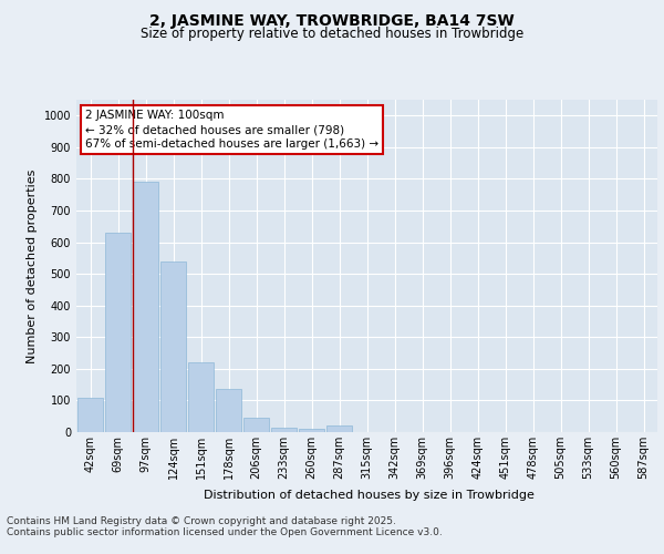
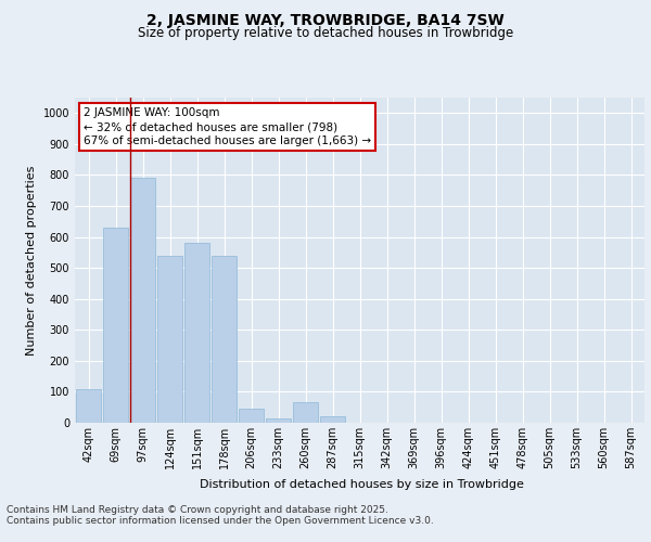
151sqm: 220 -> 580
178sqm: 135 -> 540
260sqm: 10 -> 65
